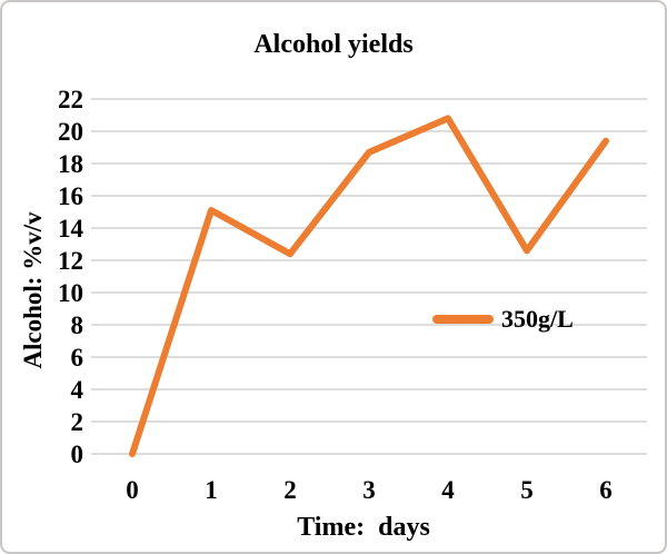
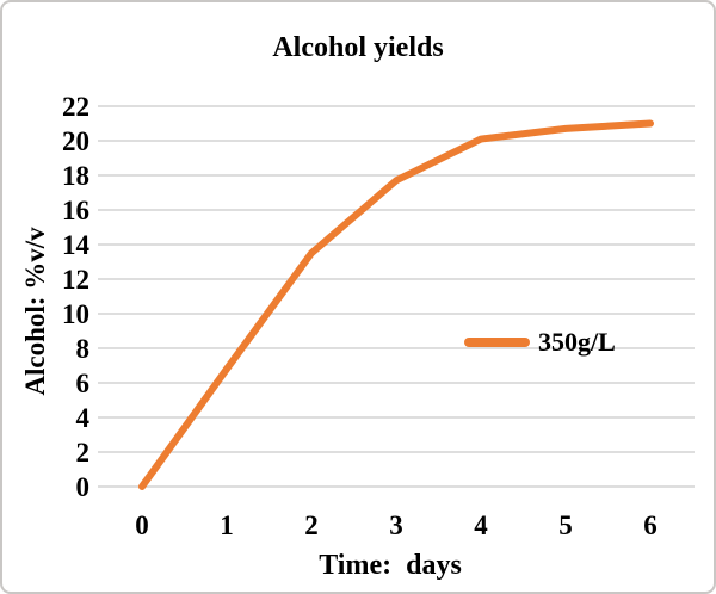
1: 15.1 -> 6.8
2: 12.4 -> 13.5
3: 18.7 -> 17.7
4: 20.8 -> 20.1
5: 12.6 -> 20.7
6: 19.4 -> 21.0
